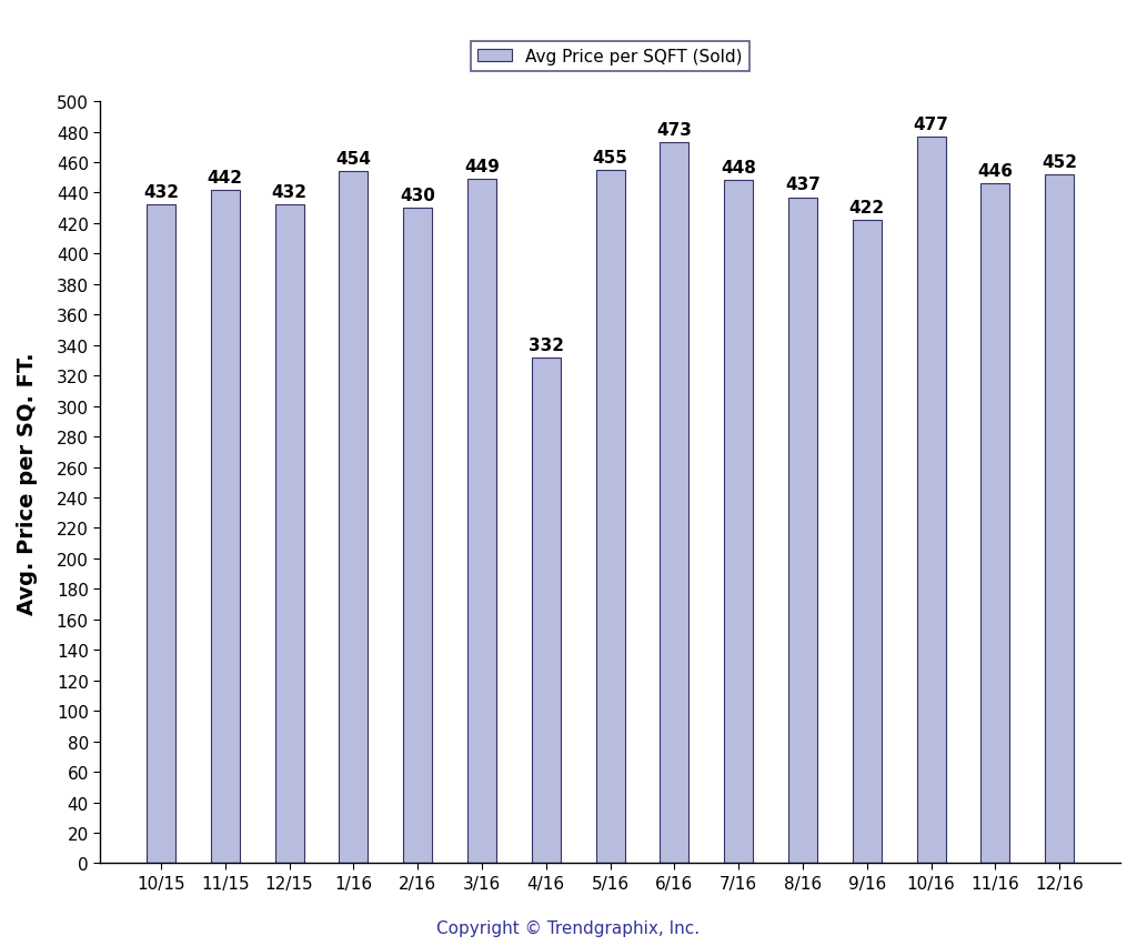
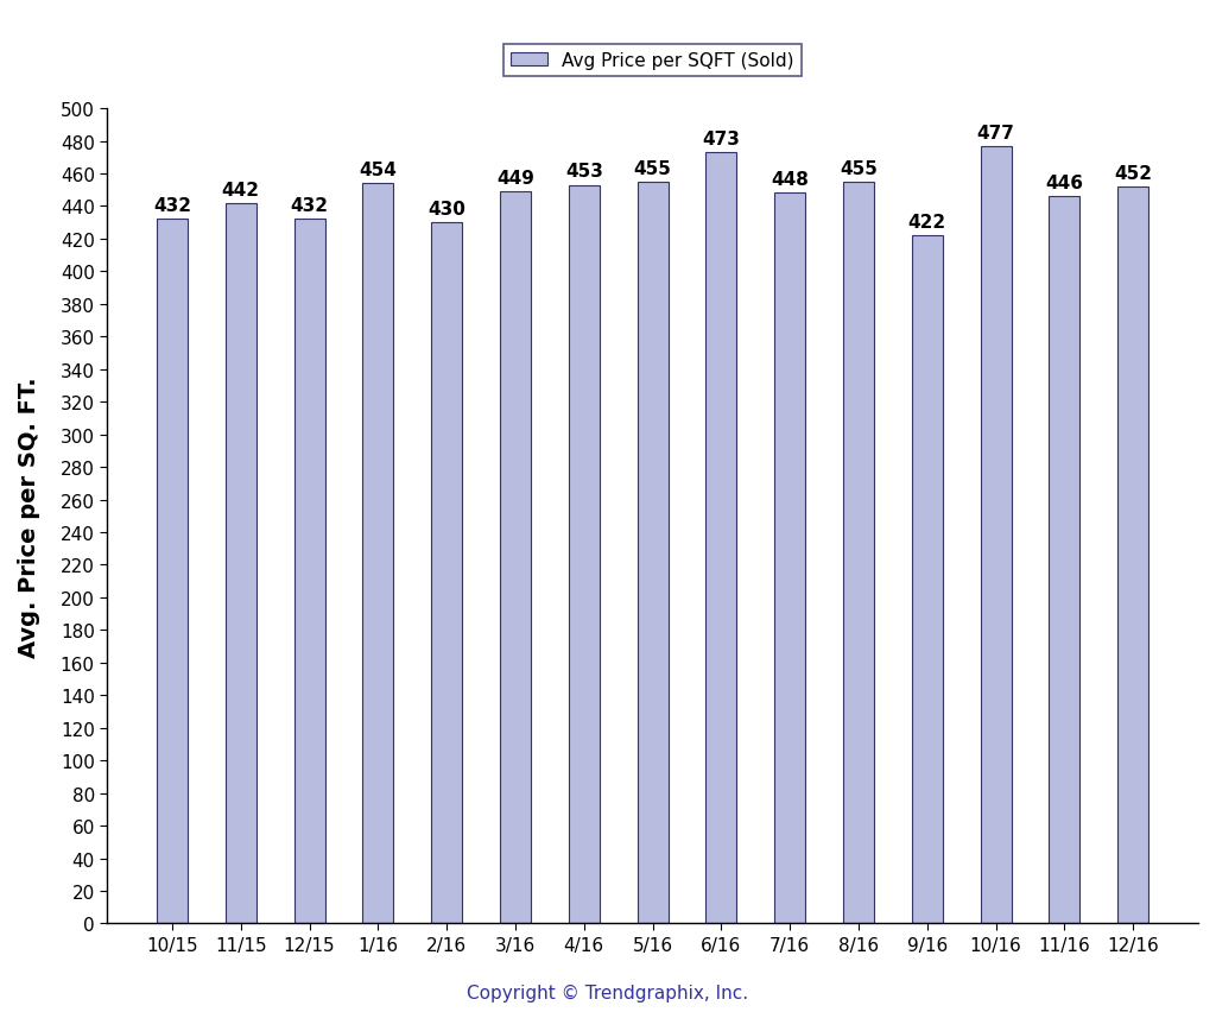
4/16: 332 -> 453
8/16: 437 -> 455
